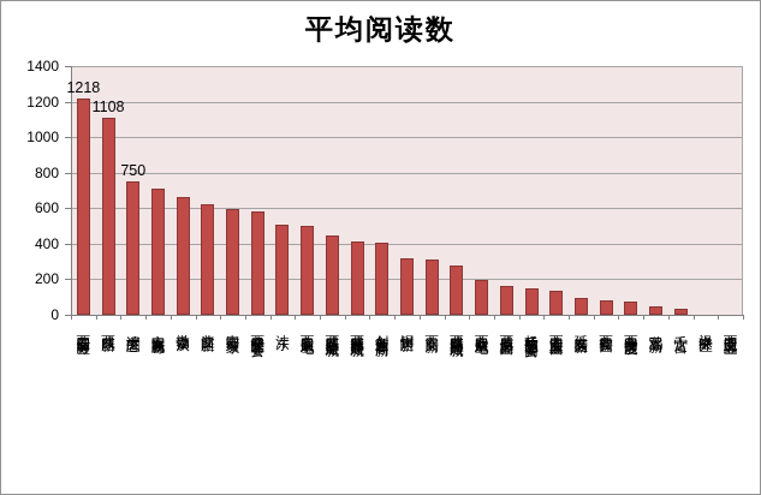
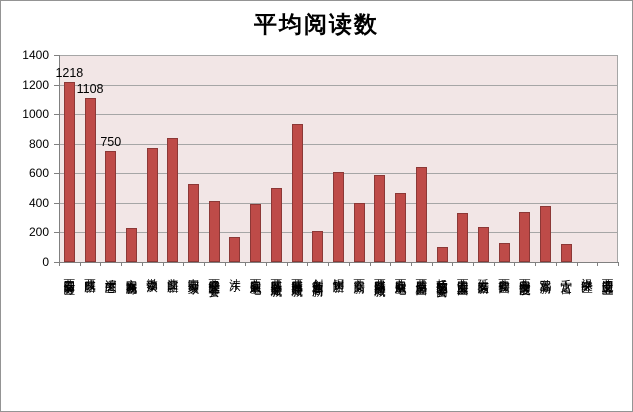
安康高新视野: 710 -> 230
微动秦汉: 660 -> 770
曲江新区: 620 -> 840
中国蔡家坡: 600 -> 530
西安经开区管委会: 580 -> 410
沣东: 500 -> 170
西安航天基地: 500 -> 390
西咸新区空港新城: 440 -> 500
西咸新区沣西新城: 420 -> 930
创新创业西高新: 400 -> 210
铜川新区: 320 -> 610
西安高新: 310 -> 400
西咸新区泾河新城: 280 -> 590
西安航空基地: 200 -> 470
西咸信息产业园: 160 -> 640
杨凌示范区管委会网: 150 -> 100
西安沣京工业园: 140 -> 330
延安高新区: 100 -> 240
西安软件园: 80 -> 130
西安临潼度假区: 80 -> 340
宝鸡高新: 40 -> 380
千宫之宫: 40 -> 120
